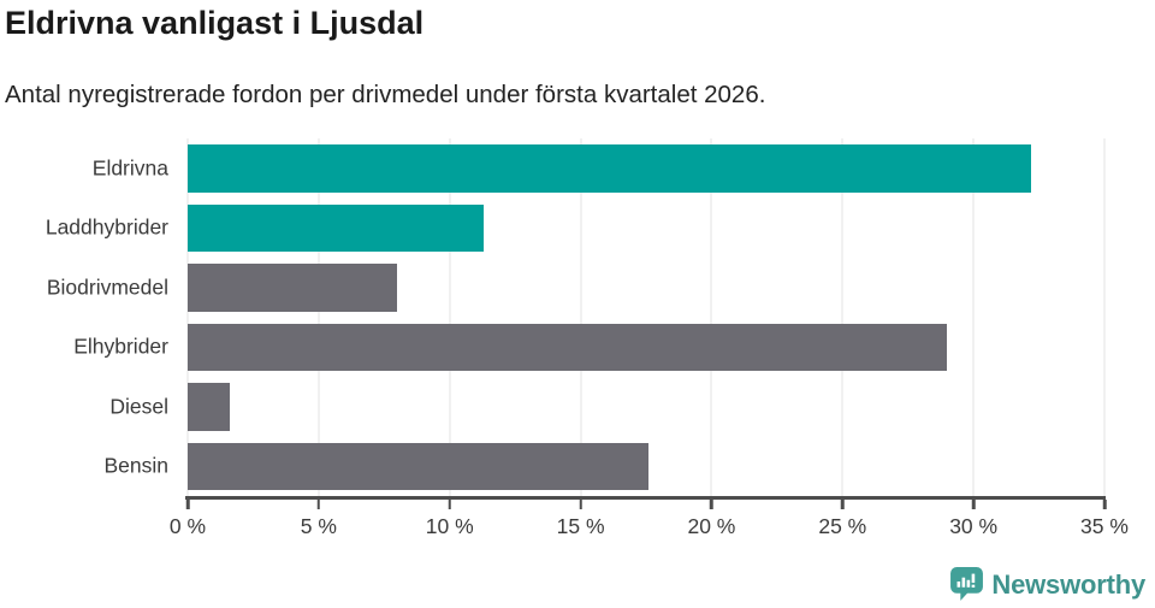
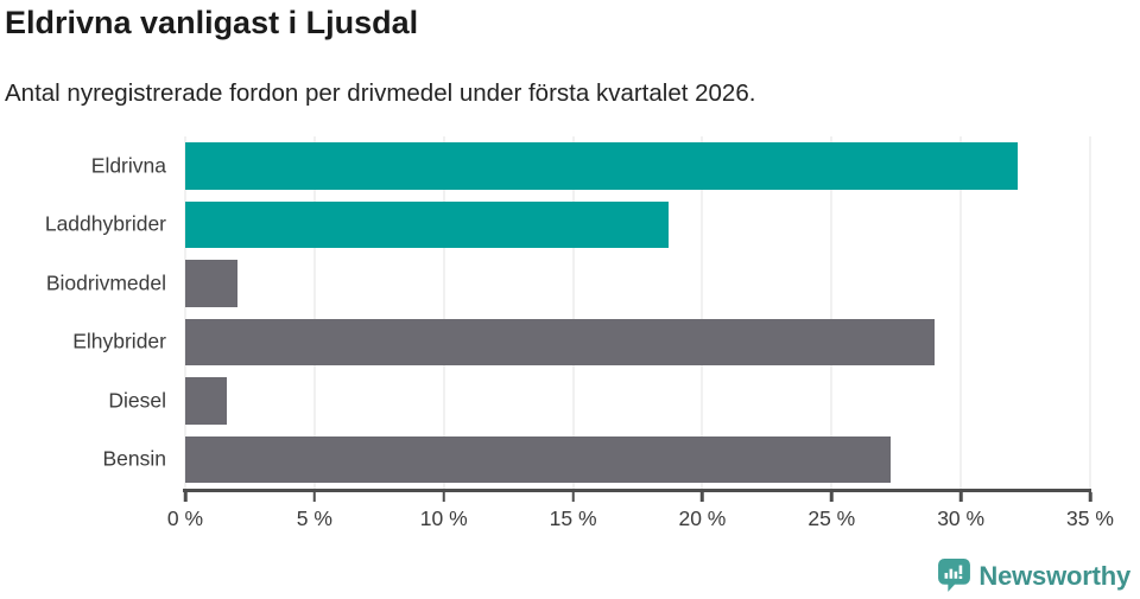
Laddhybrider: 11.3% -> 18.7%
Biodrivmedel: 8.0% -> 2.0%
Bensin: 17.6% -> 27.3%
